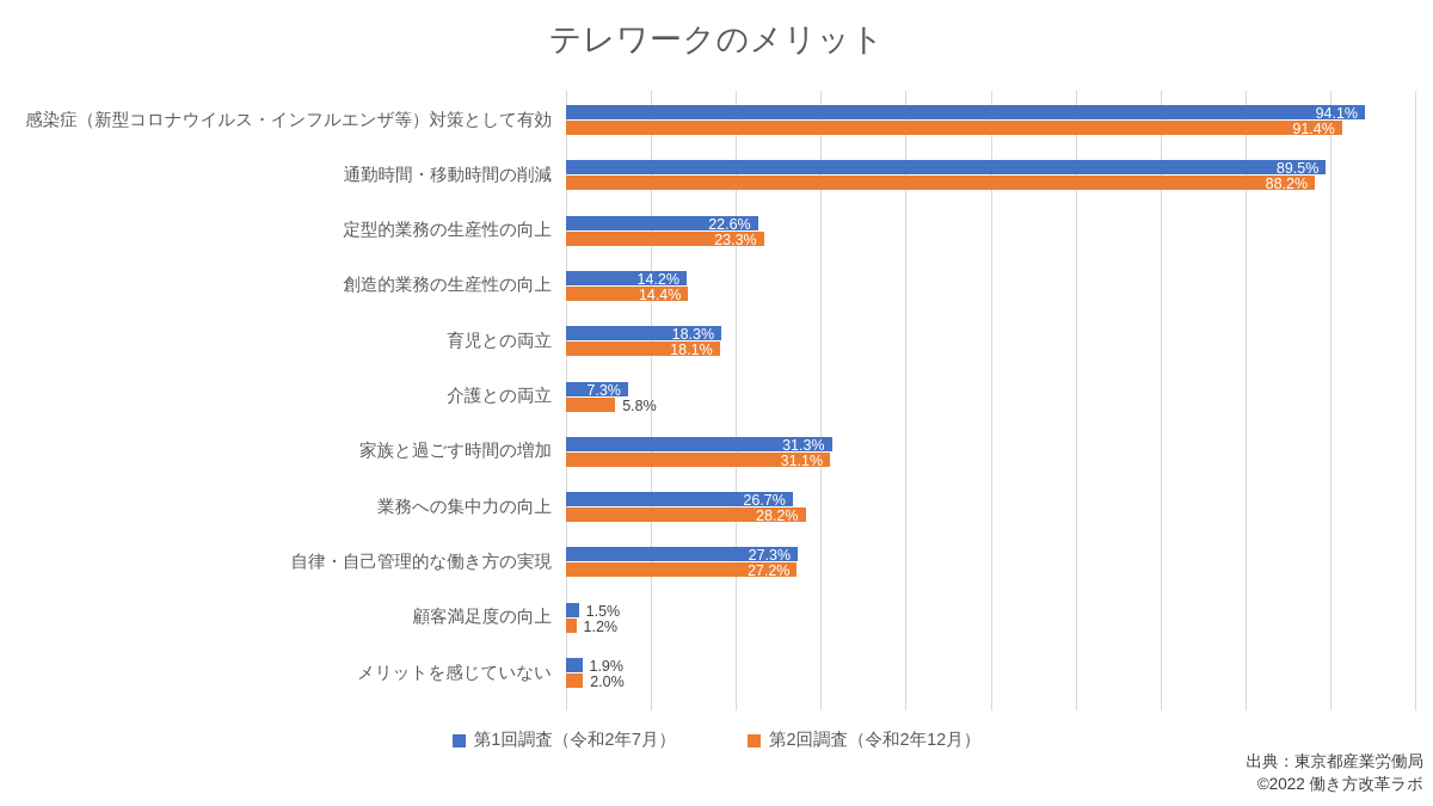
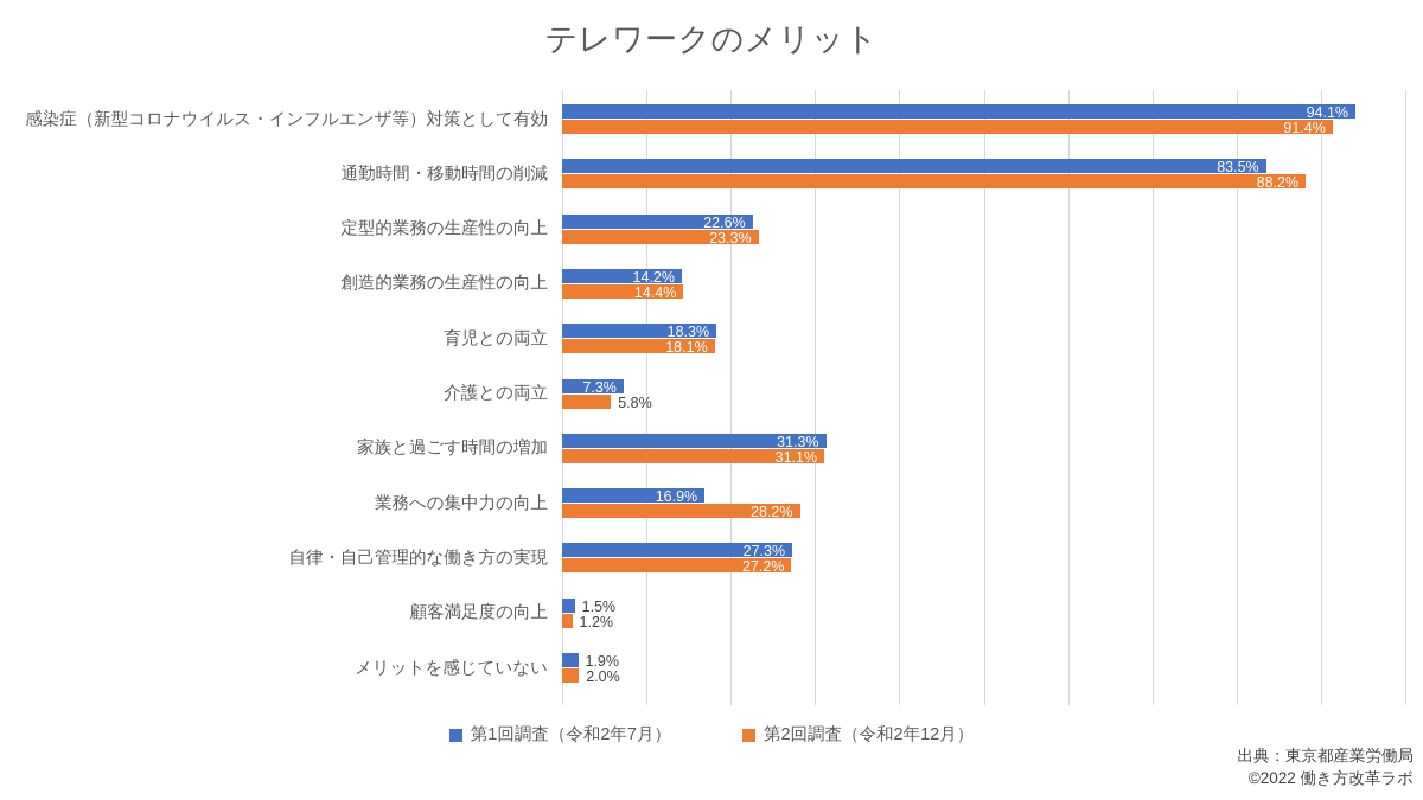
第1回調査（令和2年7月）/通勤時間・移動時間の削減: 89.5% -> 83.5%
第1回調査（令和2年7月）/業務への集中力の向上: 26.7% -> 16.9%
